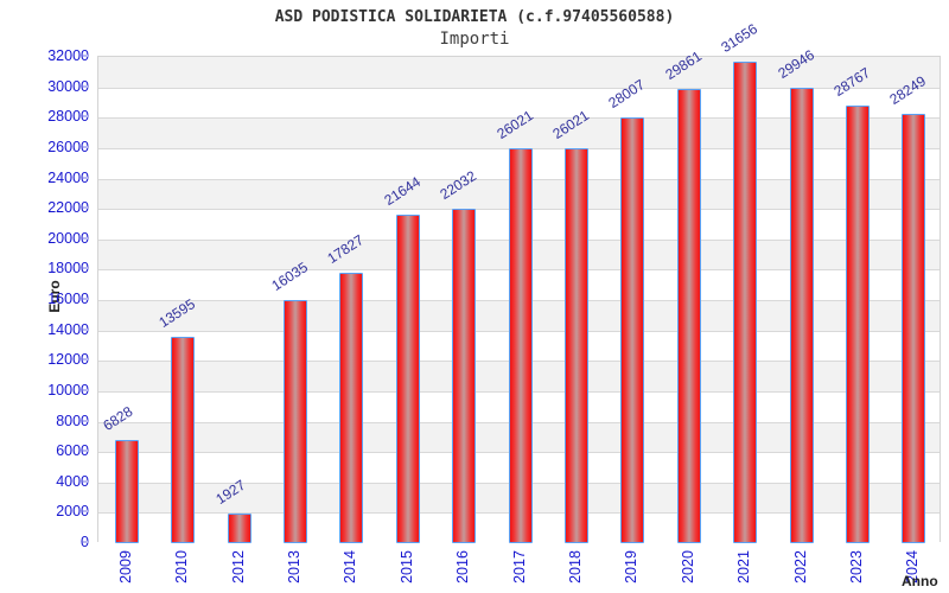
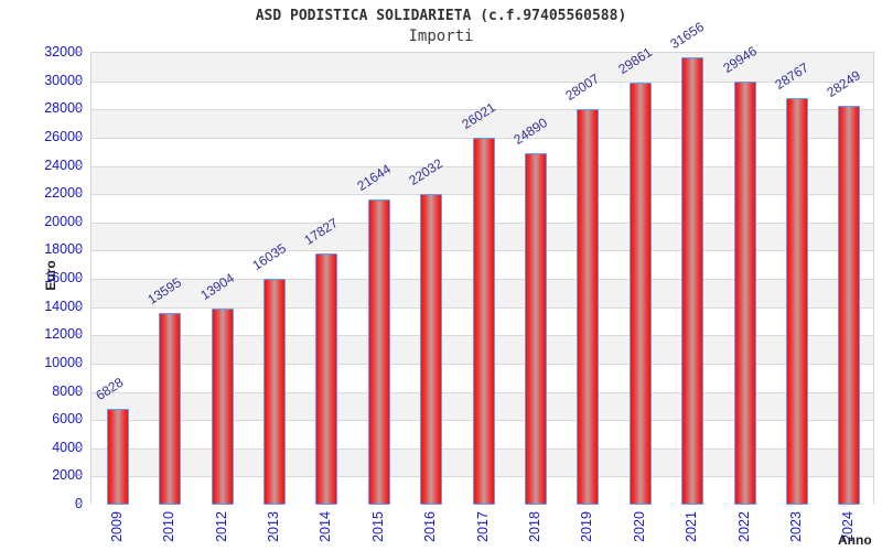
2012: 1927 -> 13904
2018: 26021 -> 24890
